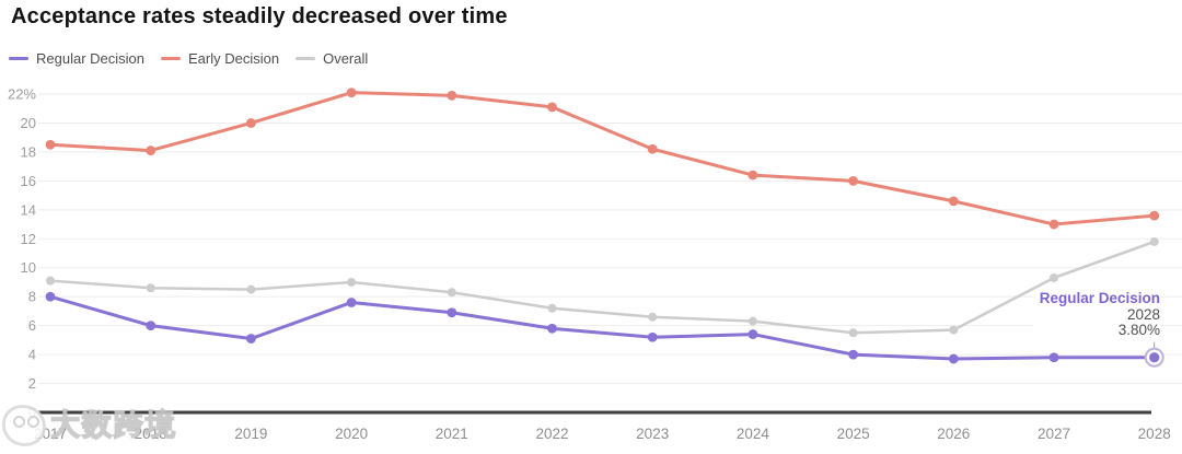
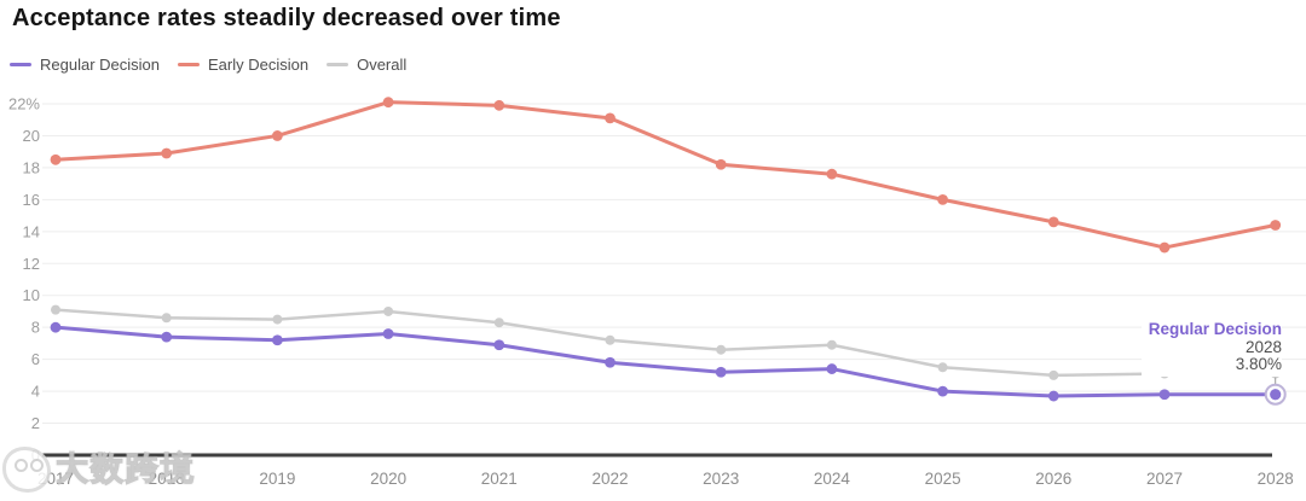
Regular Decision/2018: 6.0% -> 7.4%
Early Decision/2018: 18.1% -> 18.9%
Regular Decision/2019: 5.1% -> 7.2%
Early Decision/2024: 16.4% -> 17.6%
Overall/2024: 6.3% -> 6.9%
Overall/2026: 5.7% -> 5.0%
Overall/2027: 9.3% -> 5.1%
Early Decision/2028: 13.6% -> 14.4%
Overall/2028: 11.8% -> 5.1%
